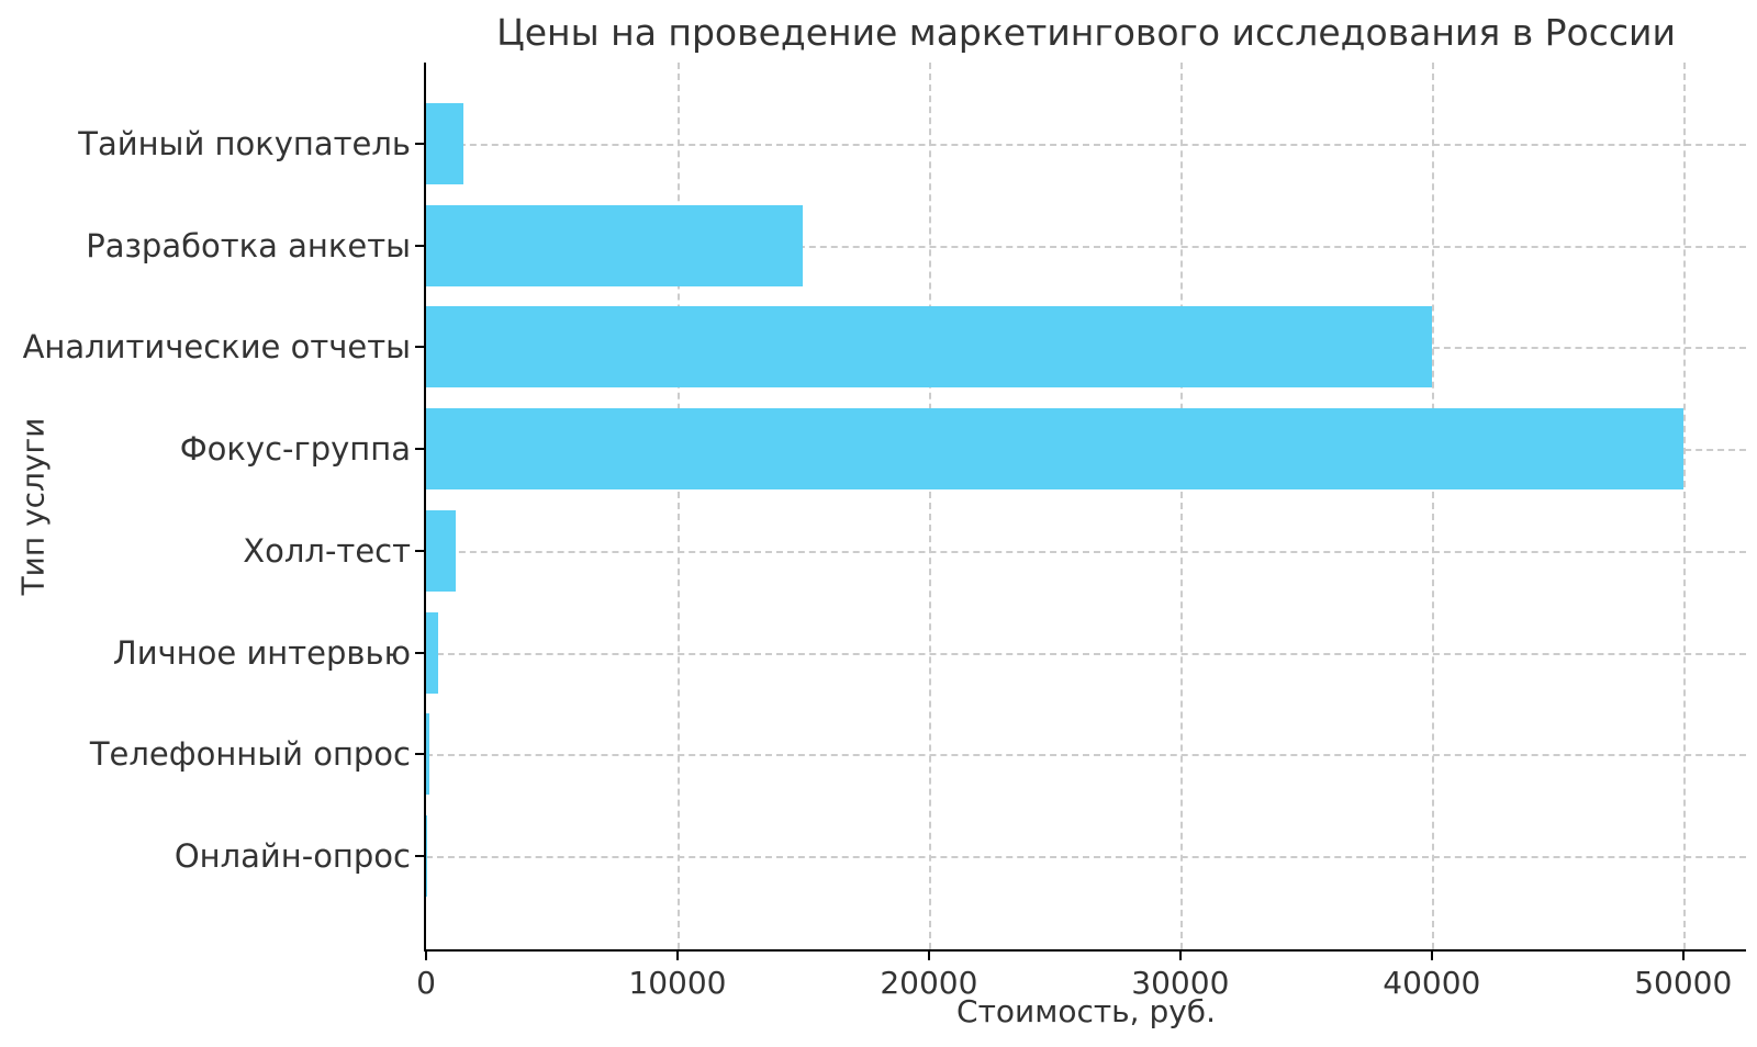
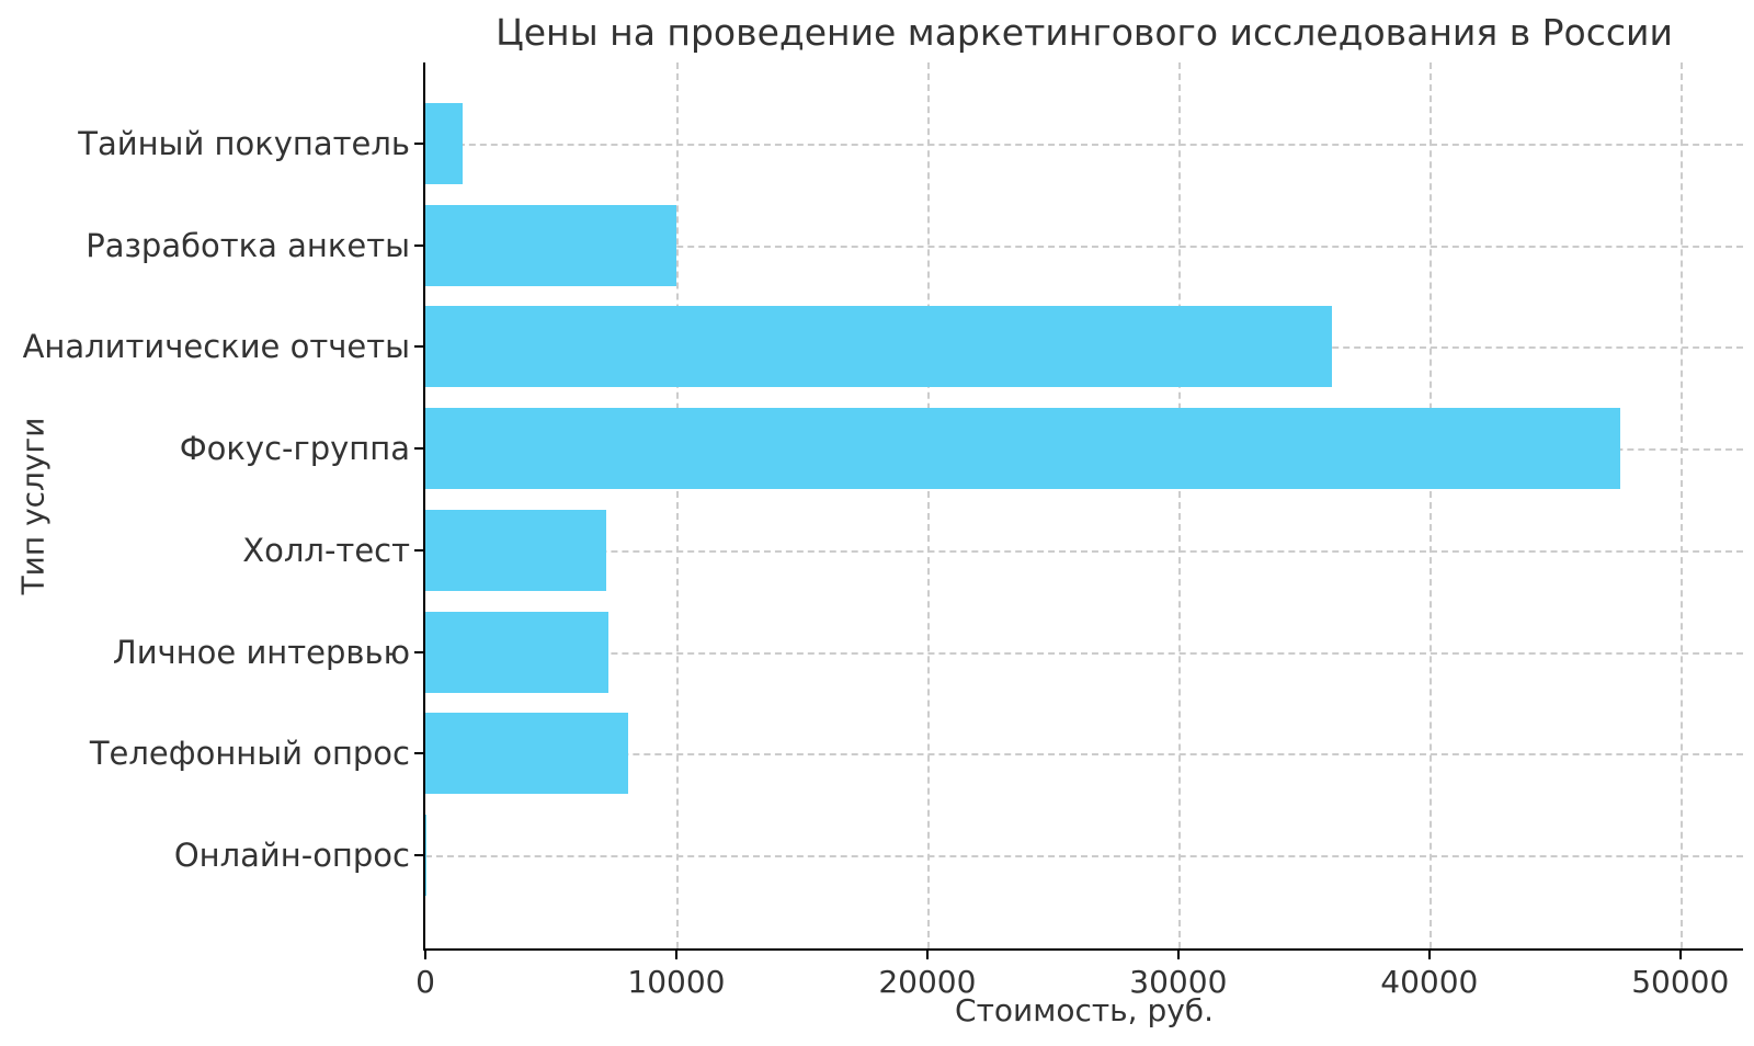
Разработка анкеты: 15000 -> 10000
Аналитические отчеты: 40000 -> 36100
Фокус-группа: 50000 -> 47600
Холл-тест: 1200 -> 7200
Личное интервью: 500 -> 7300
Телефонный опрос: 200 -> 8100
